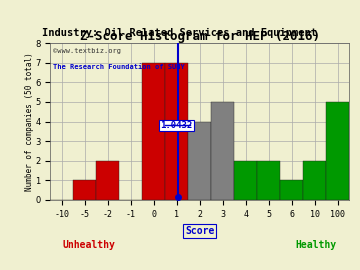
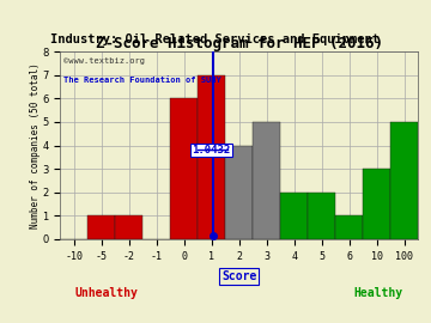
-2: 2 -> 1
0: 7 -> 6
10: 2 -> 3
